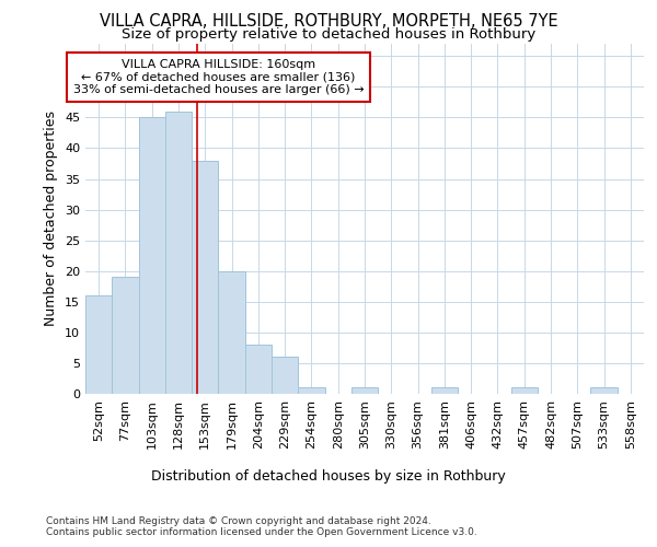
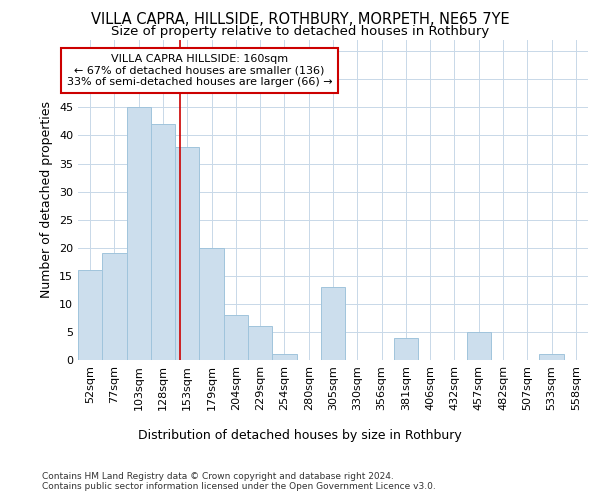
128sqm: 46 -> 42
305sqm: 1 -> 13
381sqm: 1 -> 4
457sqm: 1 -> 5
